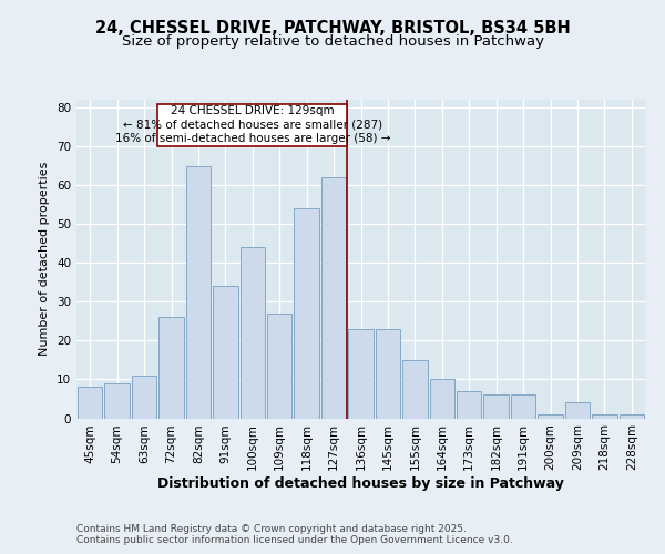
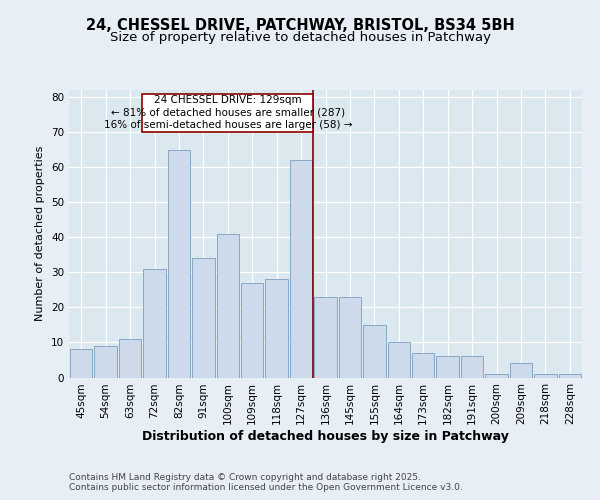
72sqm: 26 -> 31
100sqm: 44 -> 41
118sqm: 54 -> 28
